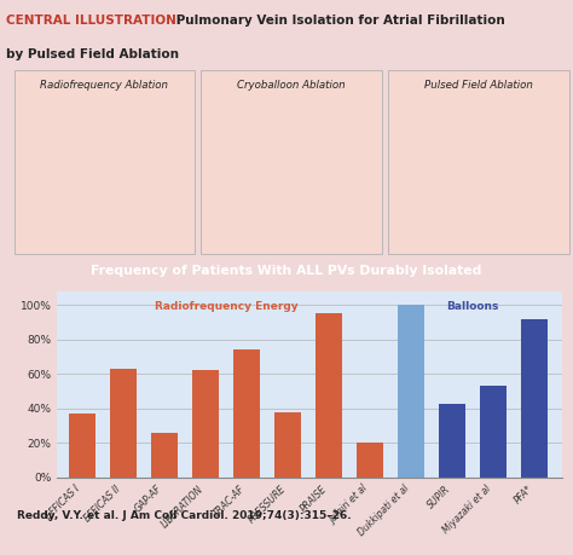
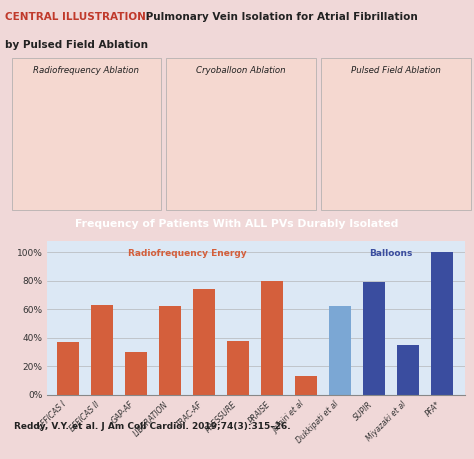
GAP-AF: 26% -> 30%
PRAISE: 95% -> 80%
Jefairi et al: 20% -> 13%
Dukkipati et al: 100% -> 62%
SUPIR: 43% -> 79%
Miyazaki et al: 53% -> 35%
PFA*: 92% -> 100%
